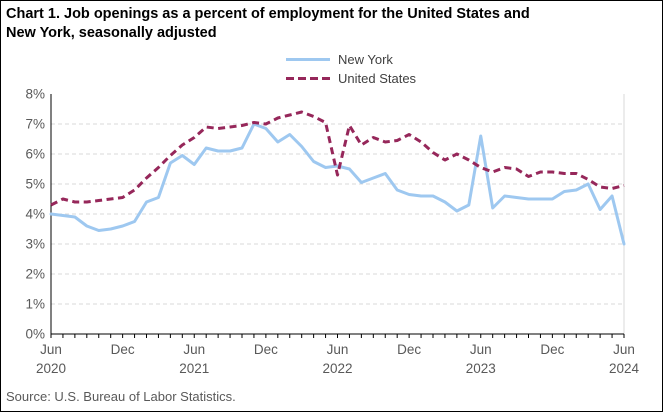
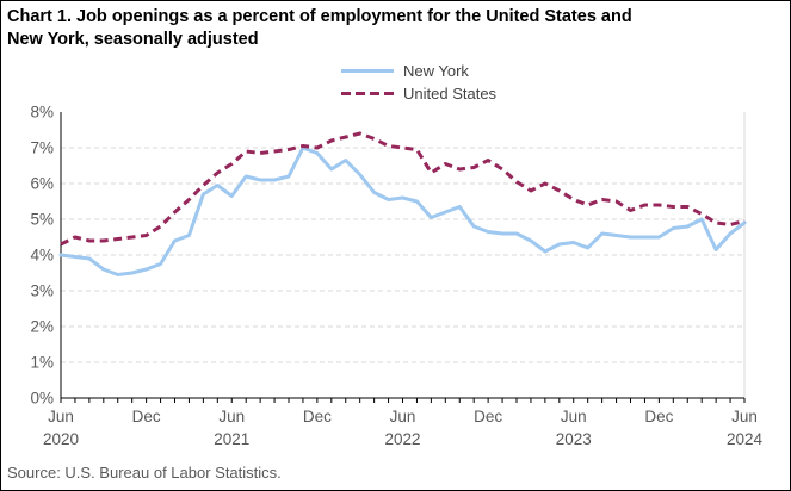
United States/Jun 2022: 5.3% -> 7.0%
New York/Jun 2023: 6.6% -> 4.3%
New York/Jun 2024: 3.0% -> 4.9%
